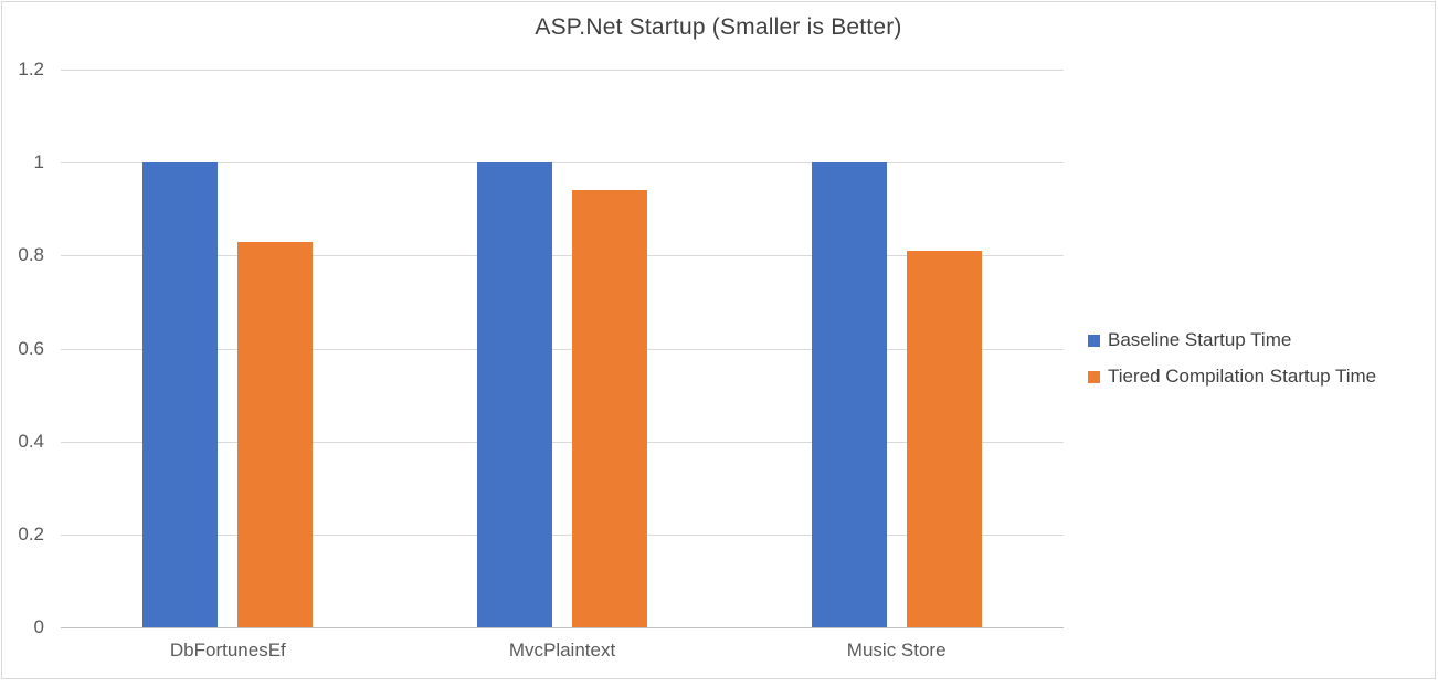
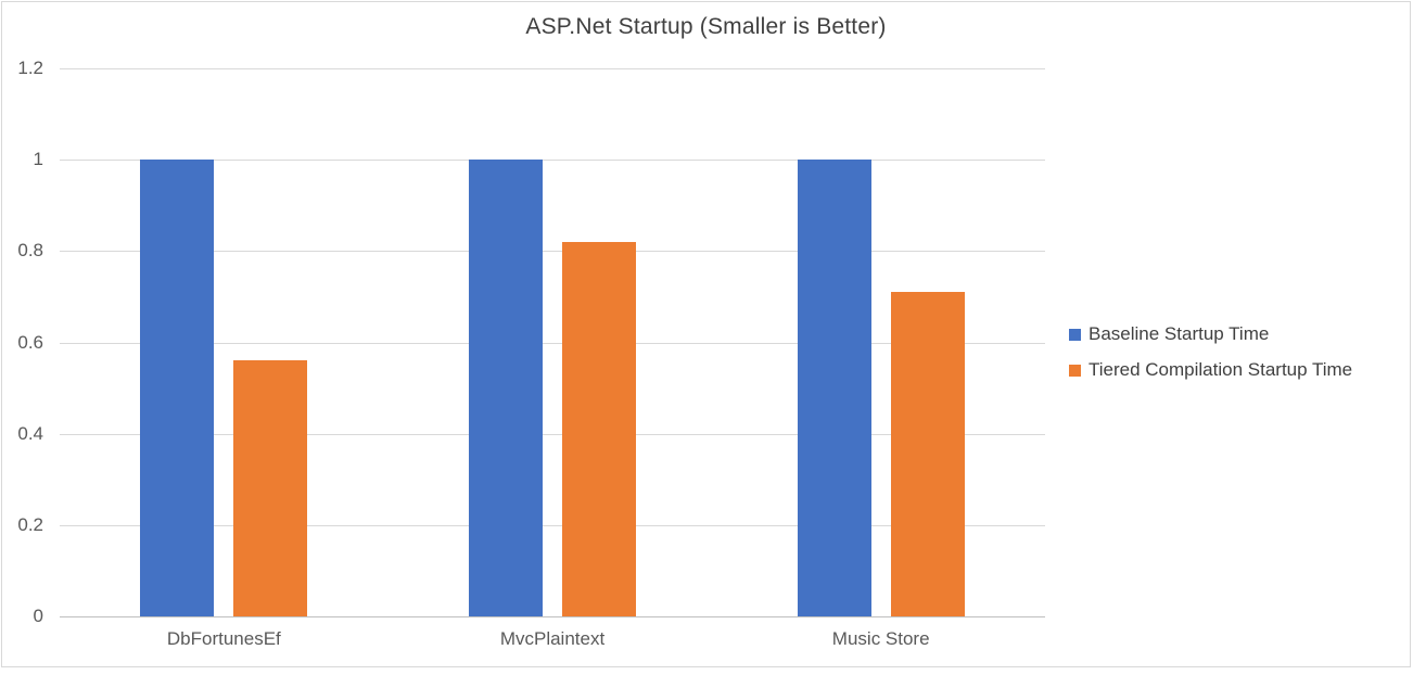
Tiered Compilation Startup Time/DbFortunesEf: 0.83 -> 0.56
Tiered Compilation Startup Time/MvcPlaintext: 0.94 -> 0.82
Tiered Compilation Startup Time/Music Store: 0.81 -> 0.71
